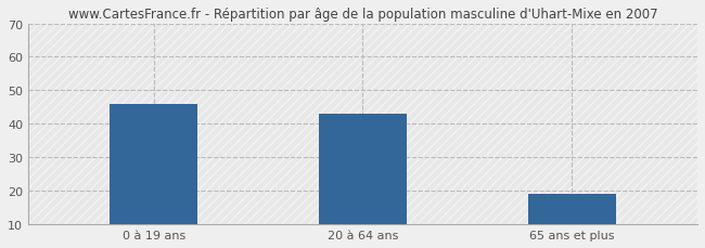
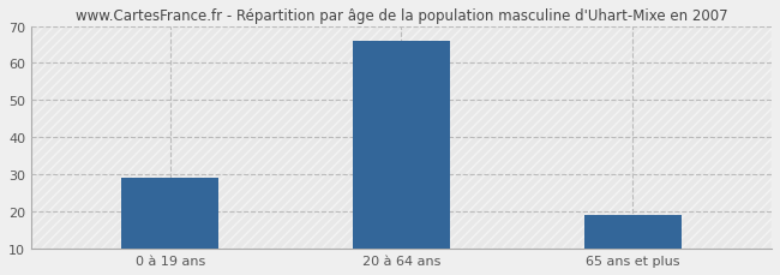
0 à 19 ans: 46 -> 29
20 à 64 ans: 43 -> 66
